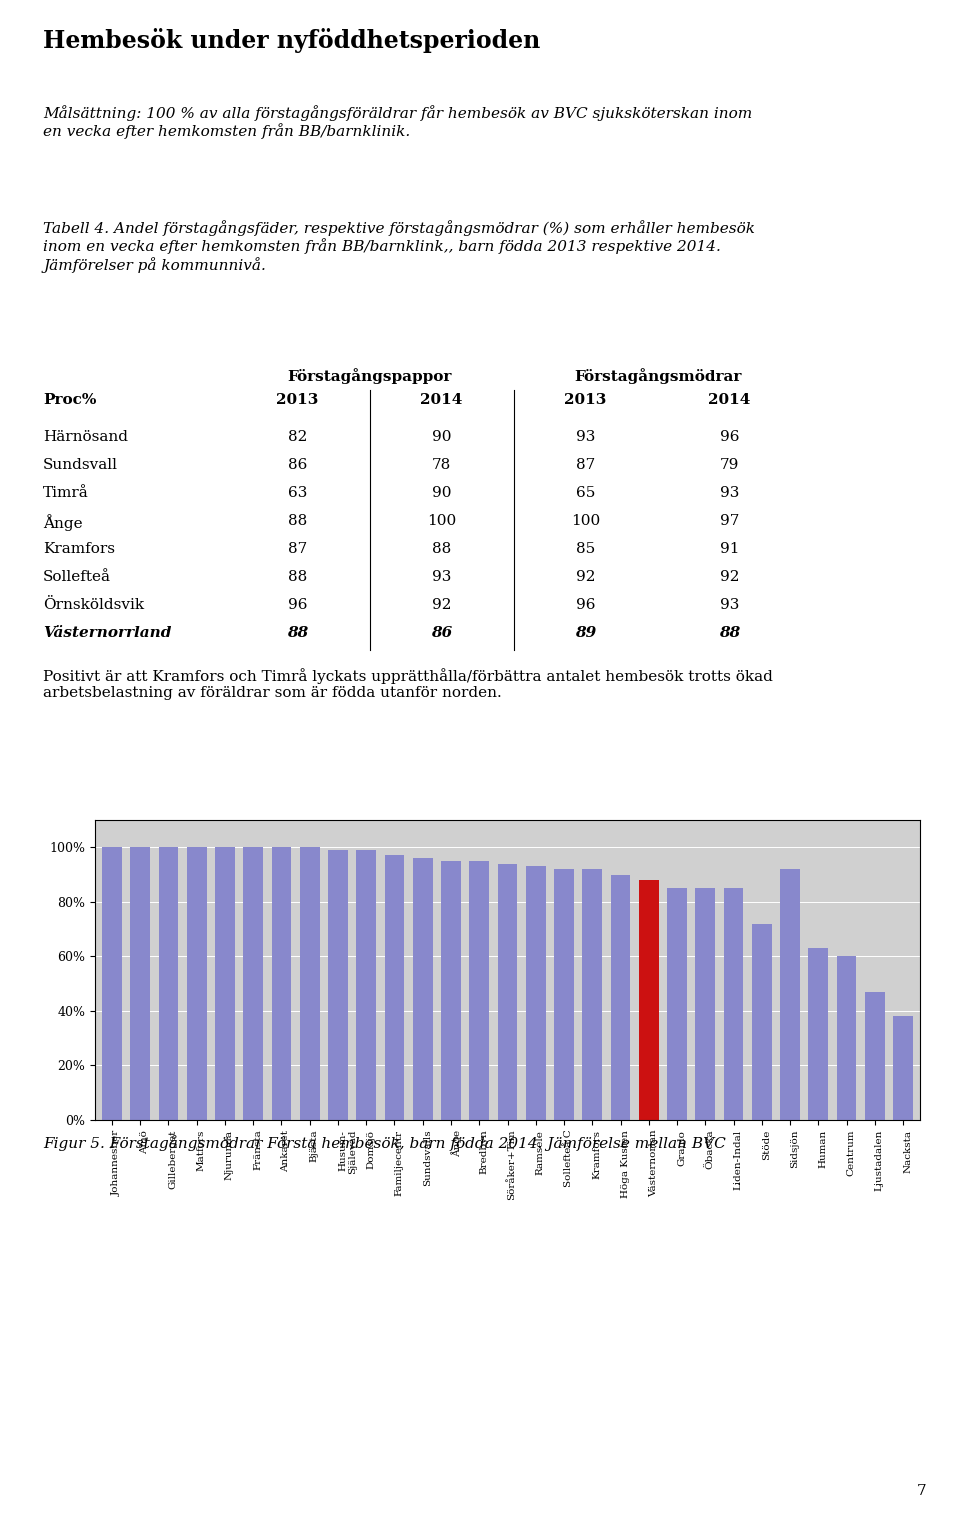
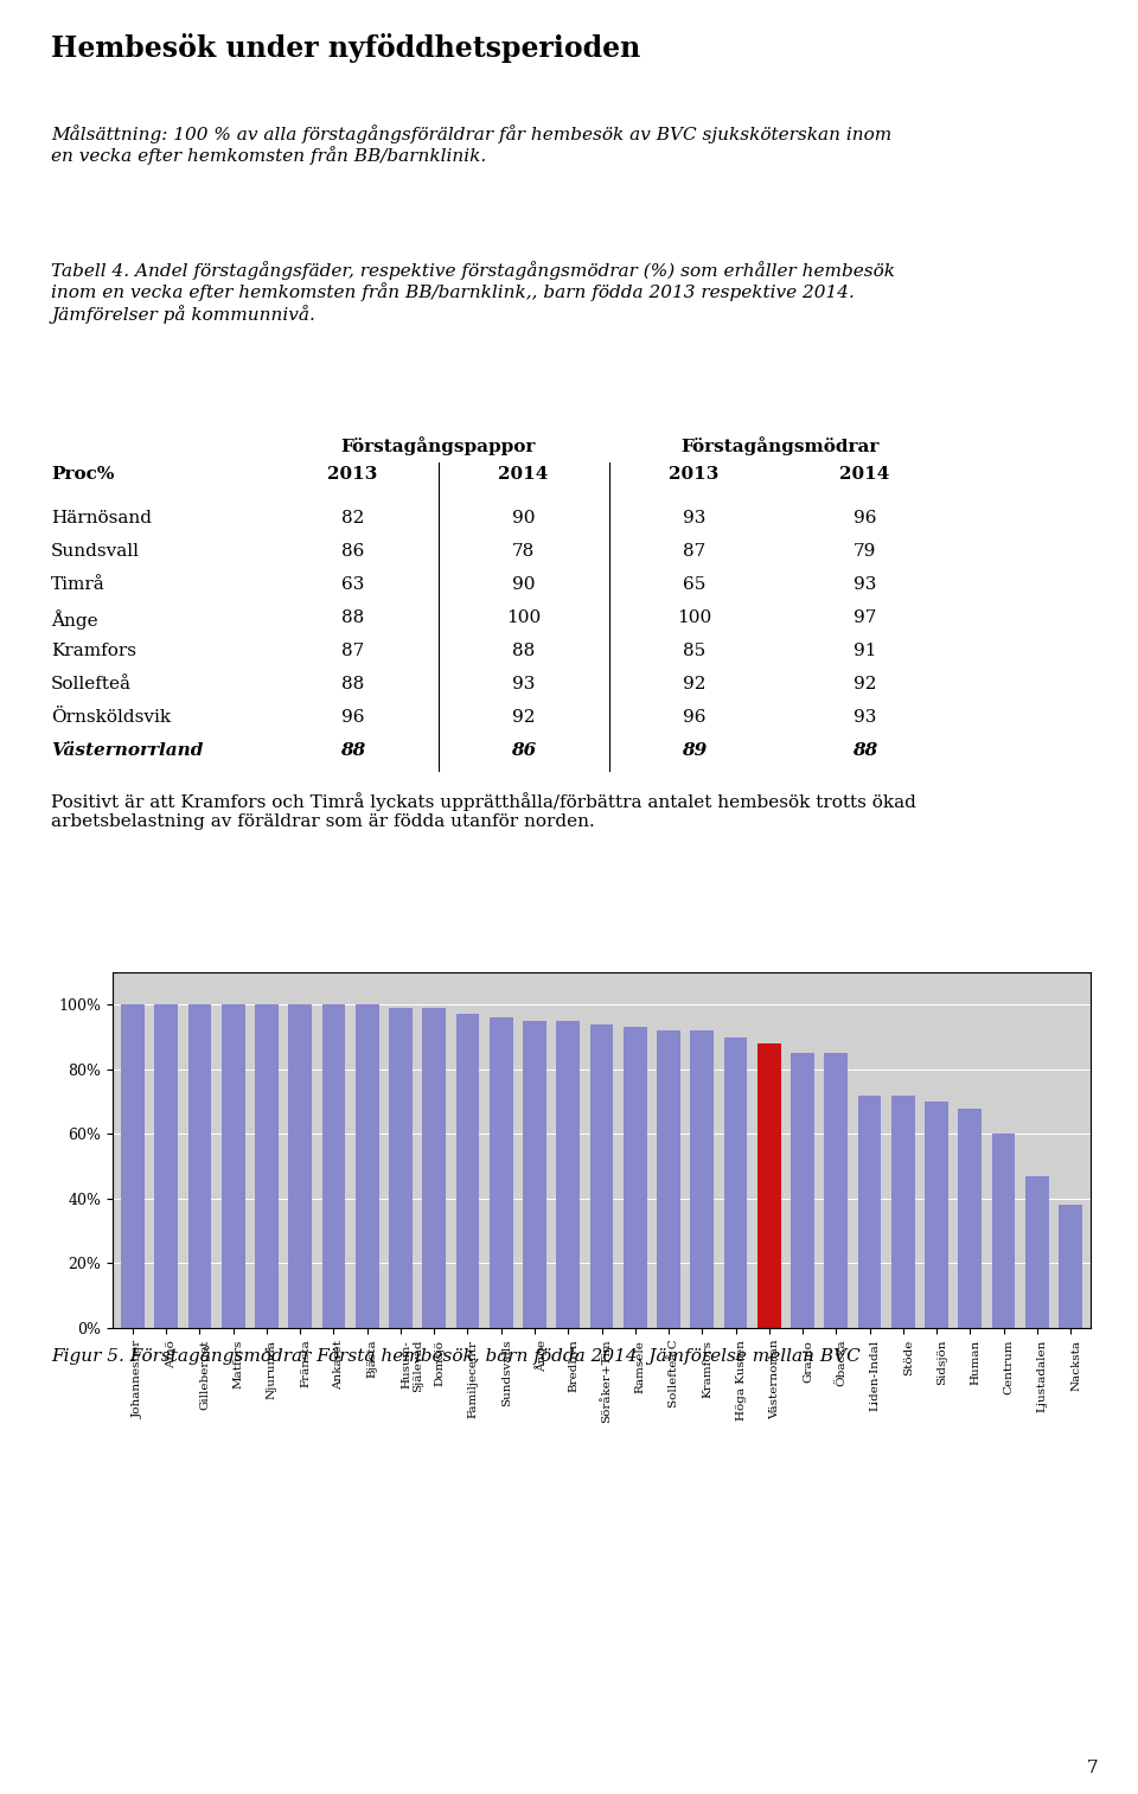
Liden-Indal: 85% -> 72%
Sidsjön: 92% -> 70%
Human: 63% -> 68%
